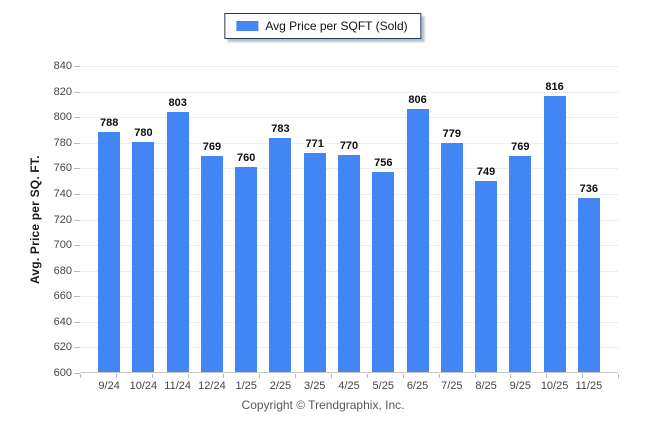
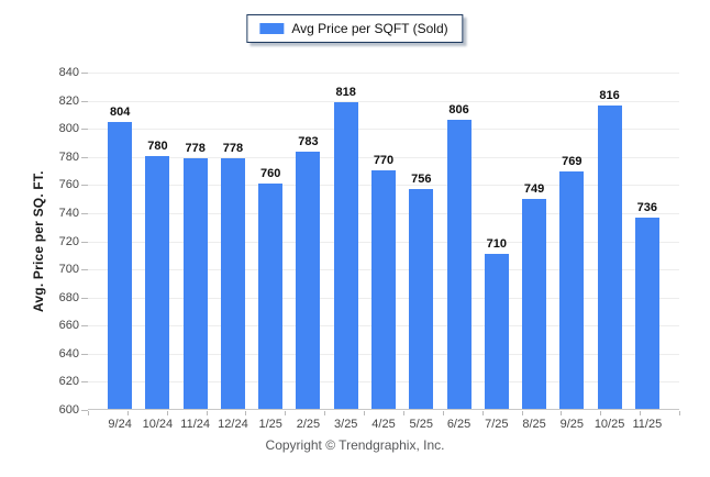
9/24: 788 -> 804
11/24: 803 -> 778
12/24: 769 -> 778
3/25: 771 -> 818
7/25: 779 -> 710
